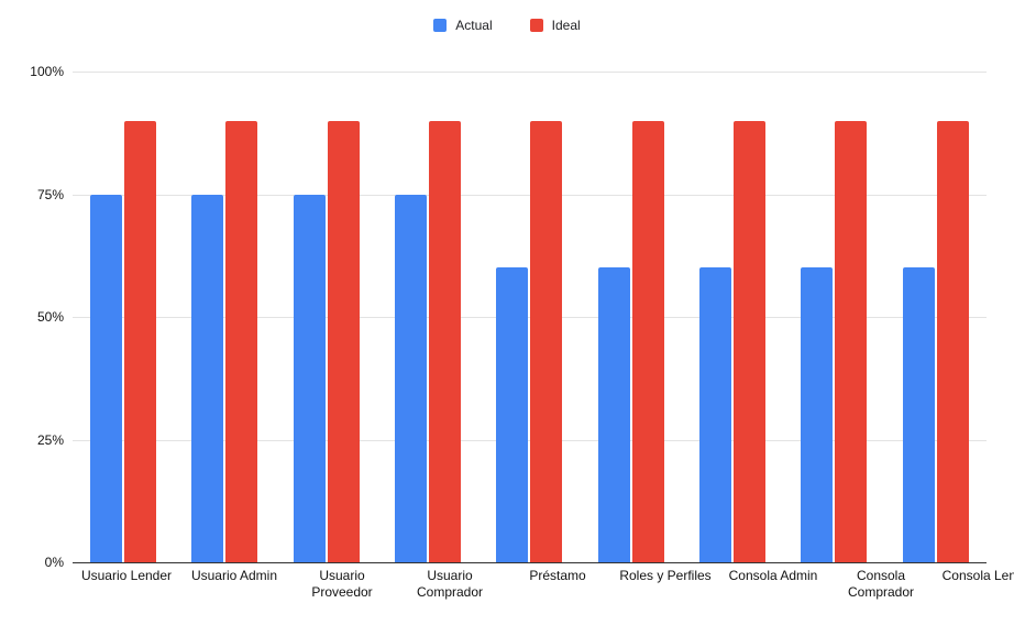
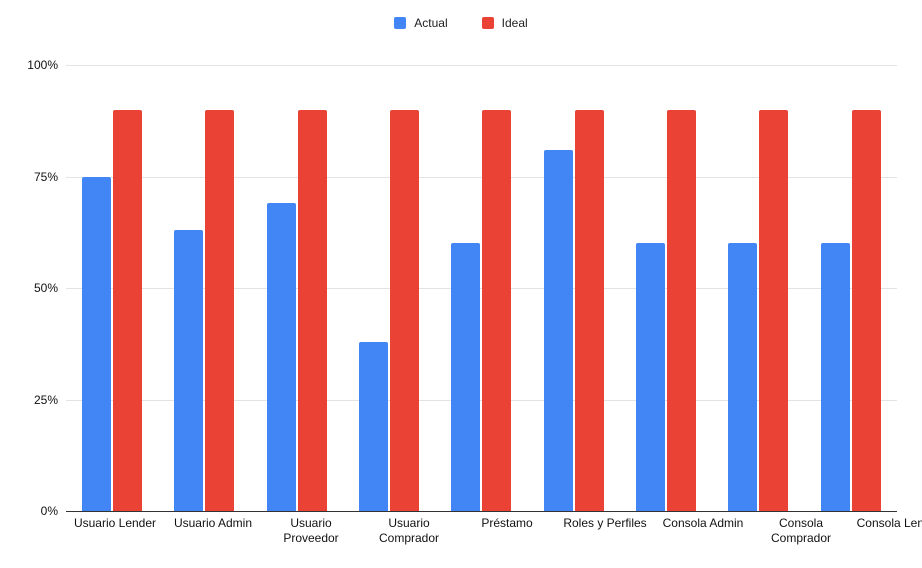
Actual/Usuario Admin: 75% -> 63%
Actual/Usuario Proveedor: 75% -> 69%
Actual/Usuario Comprador: 75% -> 38%
Actual/Roles y Perfiles: 60% -> 81%
